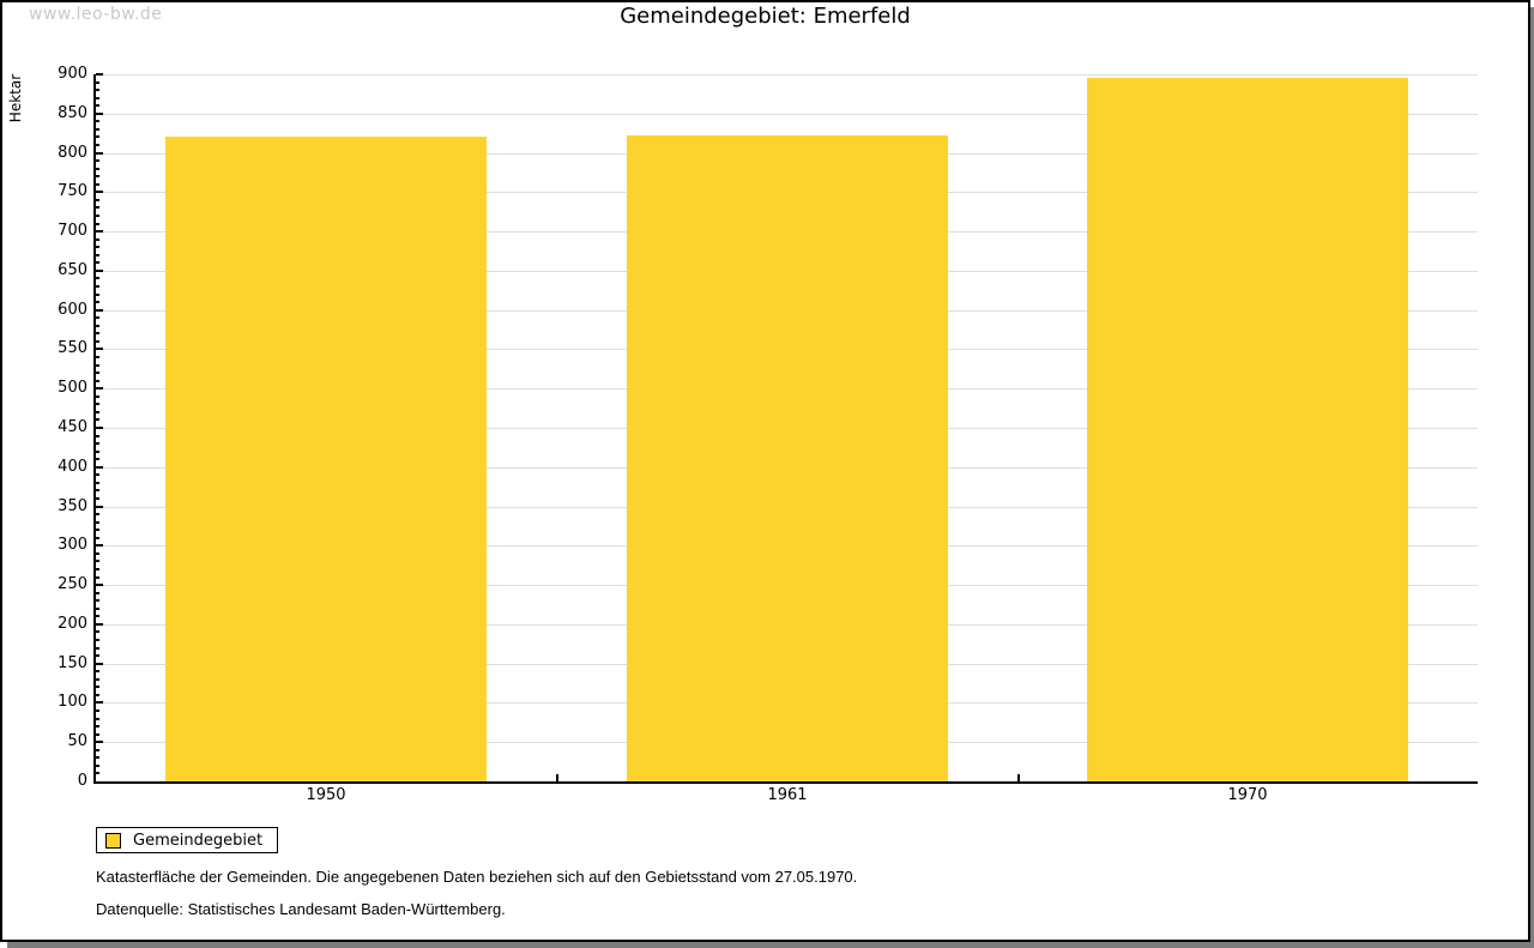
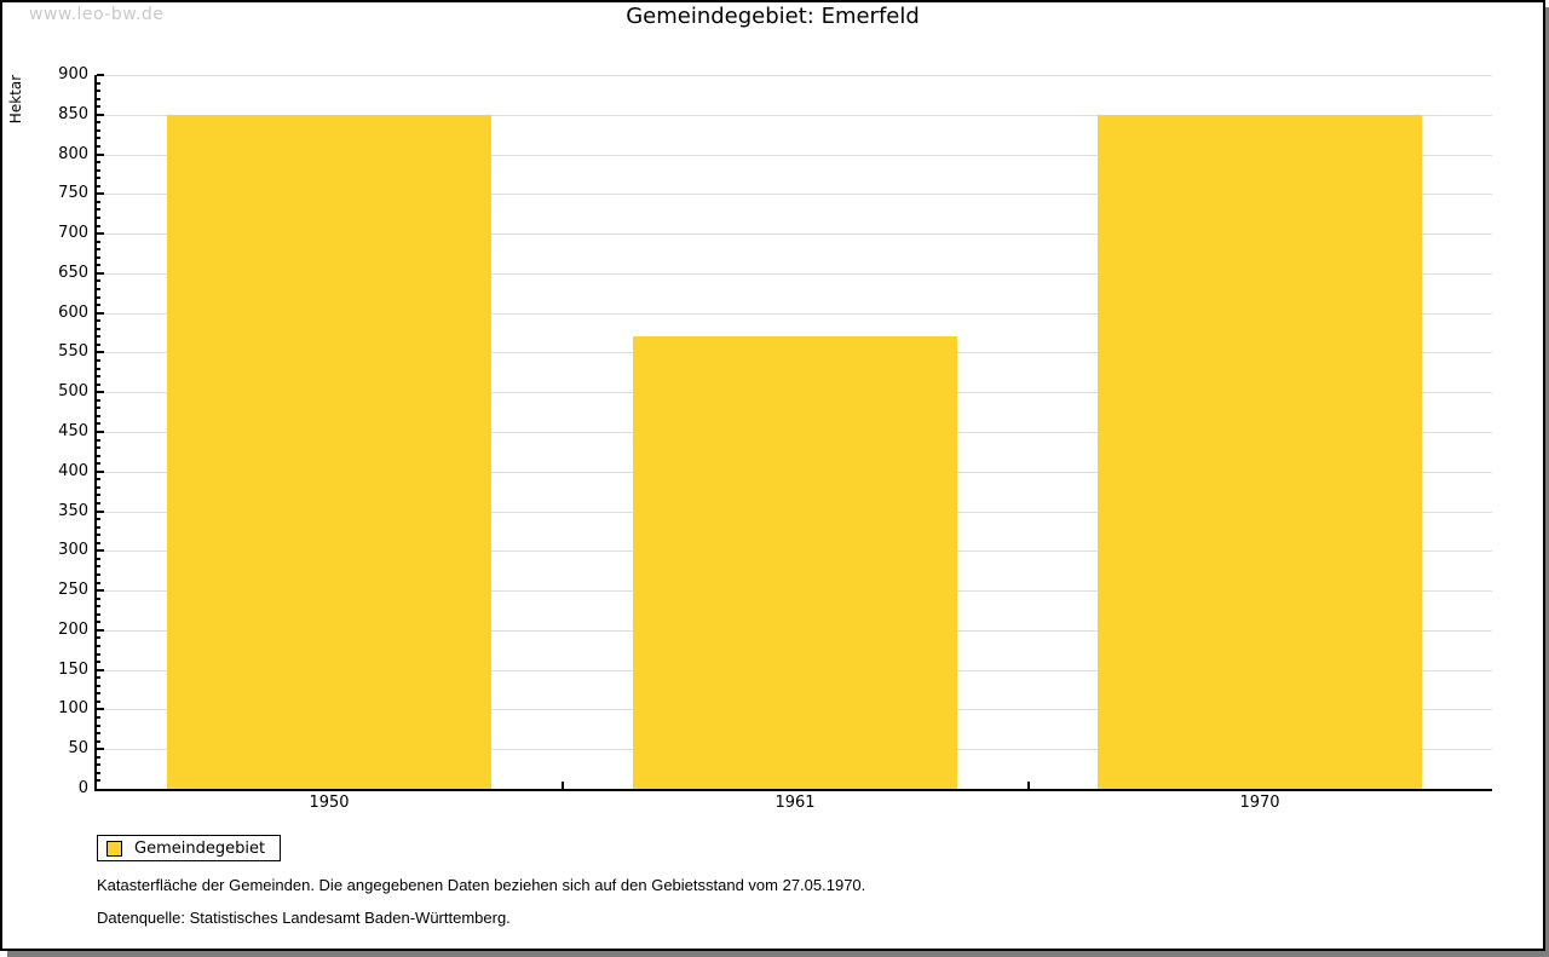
1950: 820 -> 850
1961: 820 -> 570
1970: 900 -> 850
